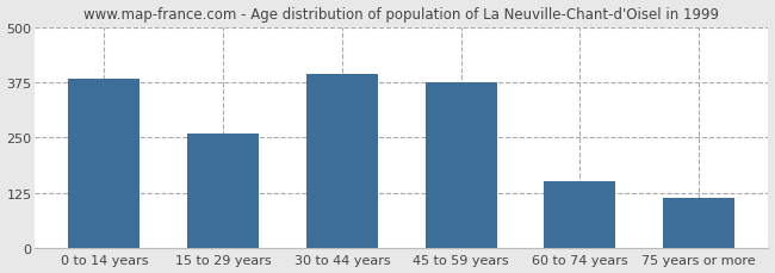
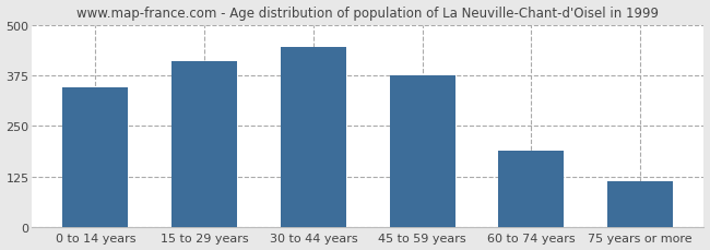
0 to 14 years: 383 -> 345
15 to 29 years: 258 -> 410
30 to 44 years: 393 -> 445
60 to 74 years: 150 -> 190
